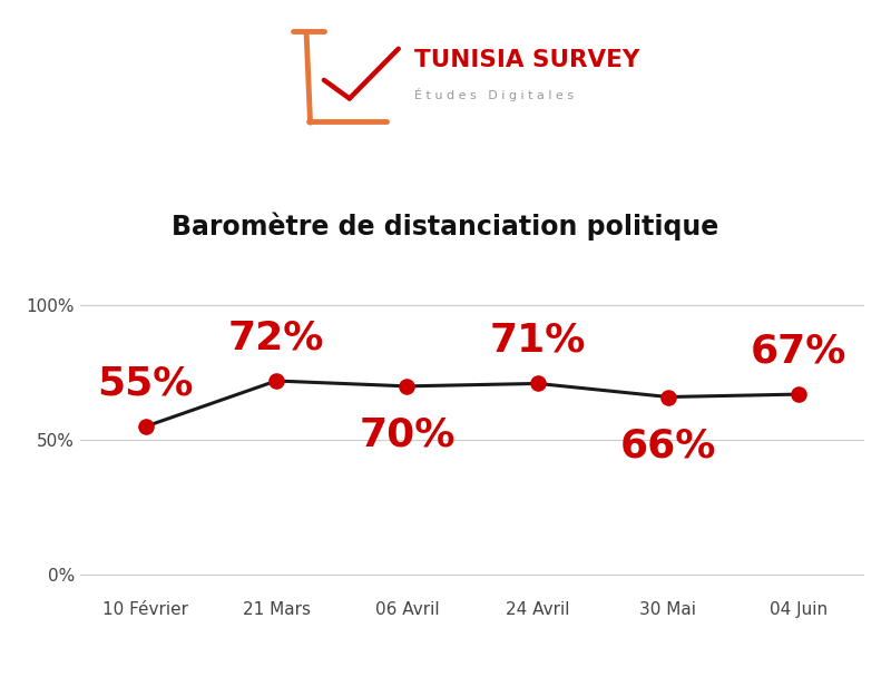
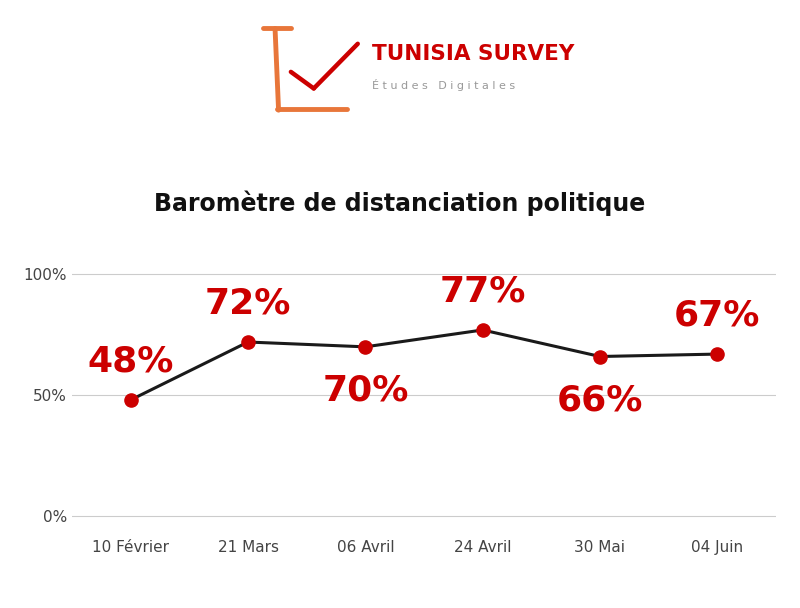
10 Février: 55% -> 48%
24 Avril: 71% -> 77%
